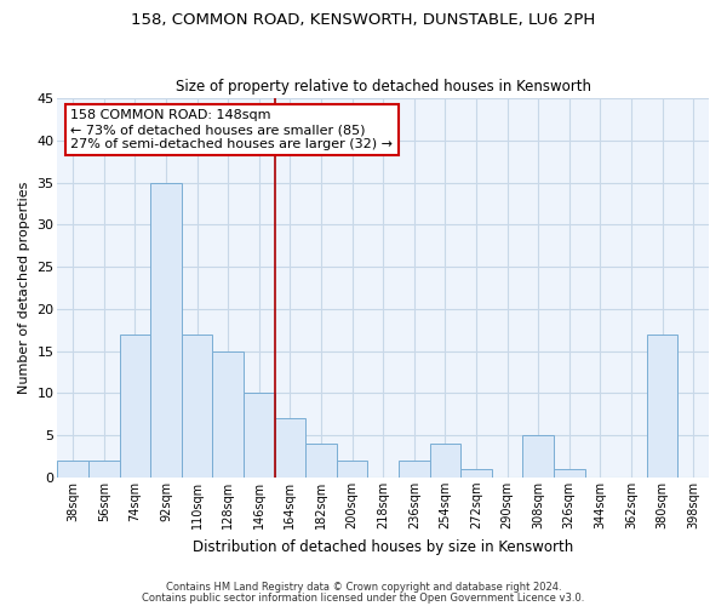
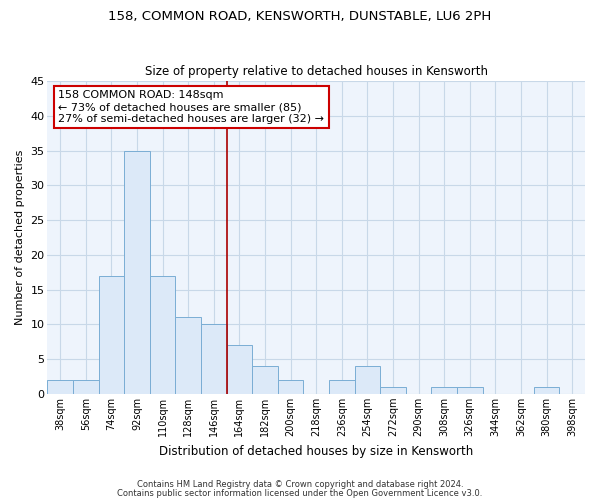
128sqm: 15 -> 11
308sqm: 5 -> 1
380sqm: 17 -> 1
